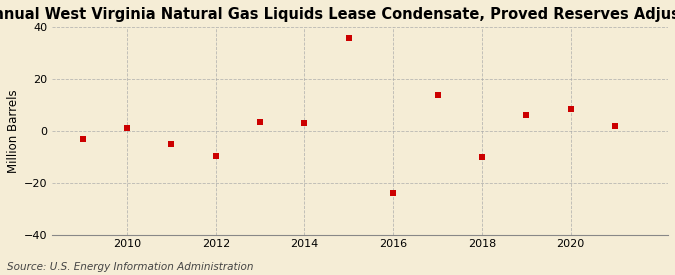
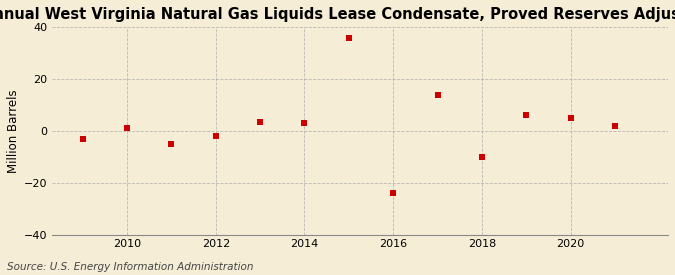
2012: -9.5 -> -2.0
2020: 8.5 -> 5.0
